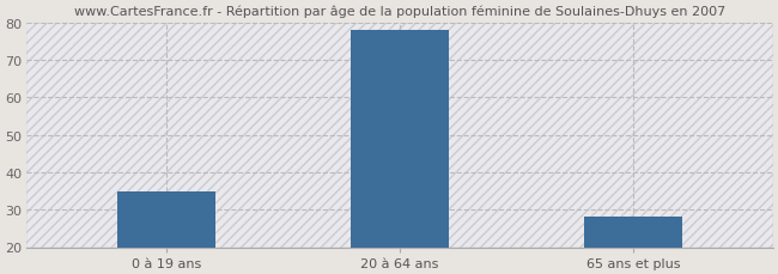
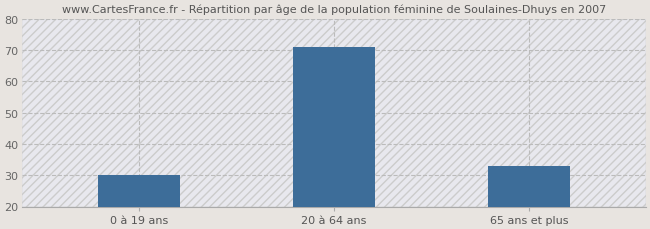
0 à 19 ans: 35 -> 30
20 à 64 ans: 78 -> 71
65 ans et plus: 28 -> 33
